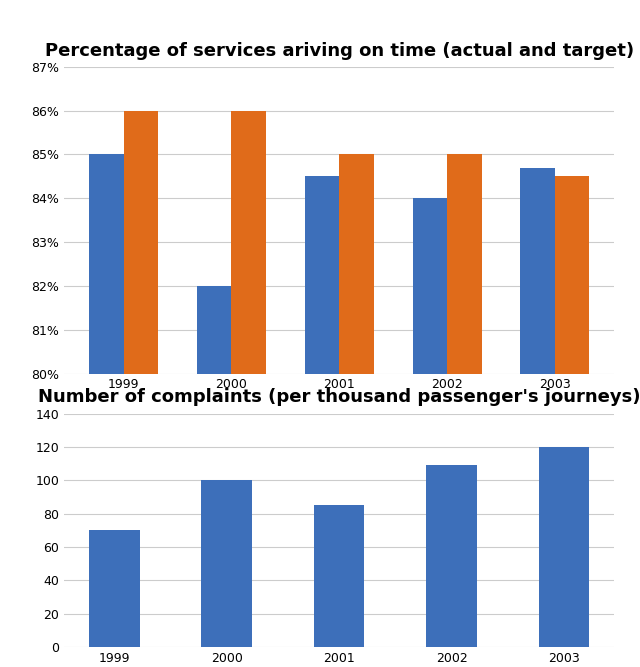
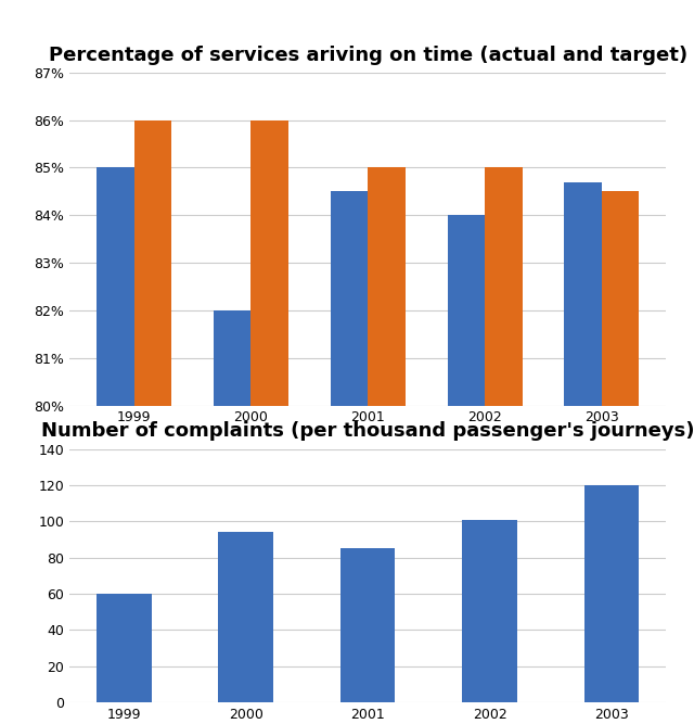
Number of complaints (per thousand passenger's journeys)/1999: 70 -> 60
Number of complaints (per thousand passenger's journeys)/2000: 100 -> 94
Number of complaints (per thousand passenger's journeys)/2002: 109 -> 101
